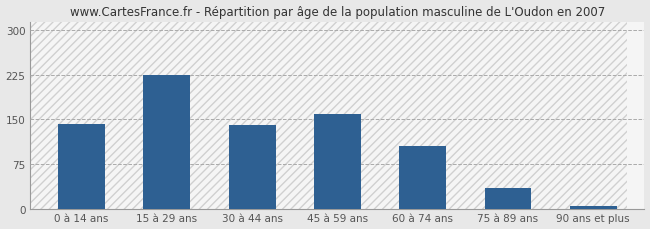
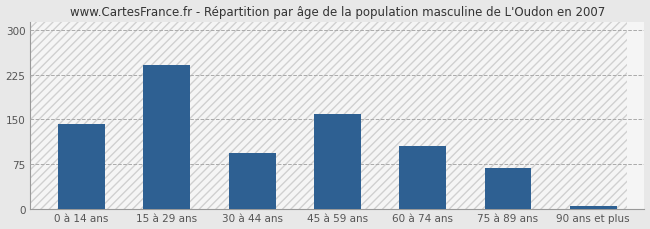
15 à 29 ans: 225 -> 242
30 à 44 ans: 140 -> 94
75 à 89 ans: 35 -> 68
